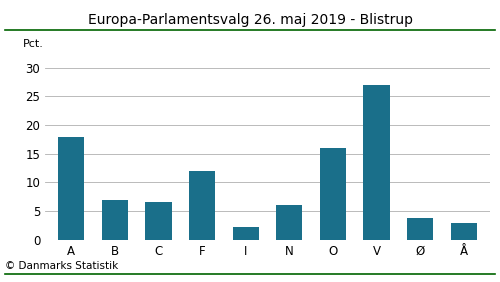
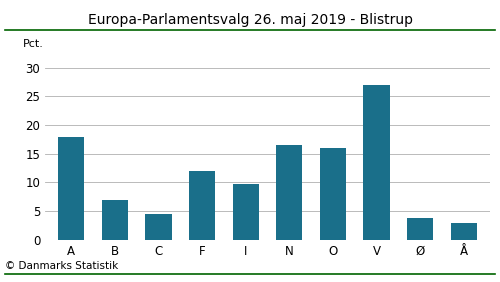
C: 6.5 -> 4.4
I: 2.2 -> 9.8
N: 6.0 -> 16.6
